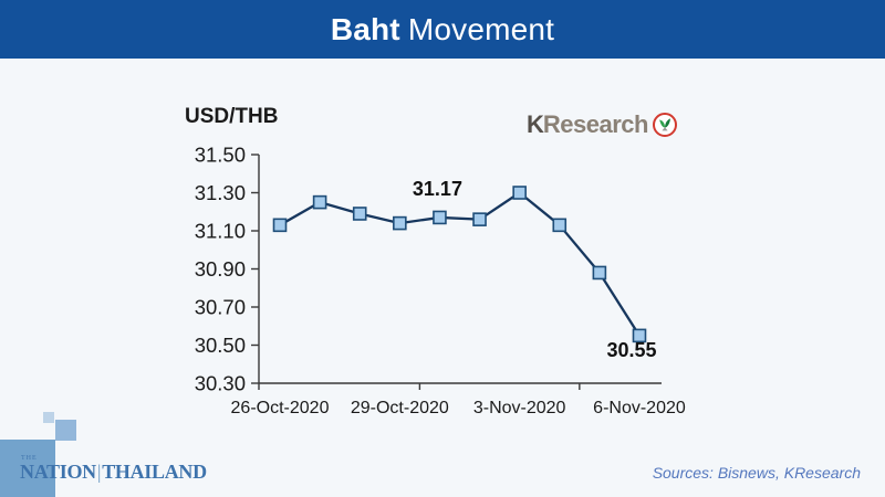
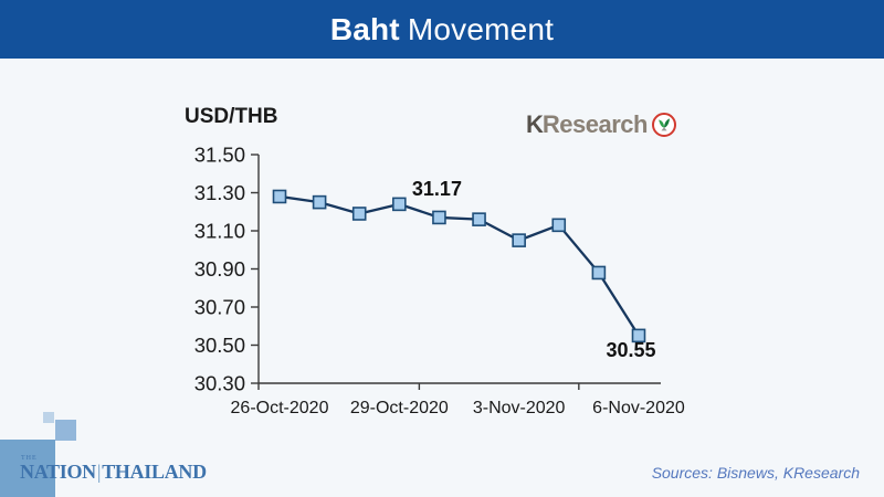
26-Oct-2020: 31.13 -> 31.28
29-Oct-2020: 31.14 -> 31.24
3-Nov-2020: 31.30 -> 31.05
